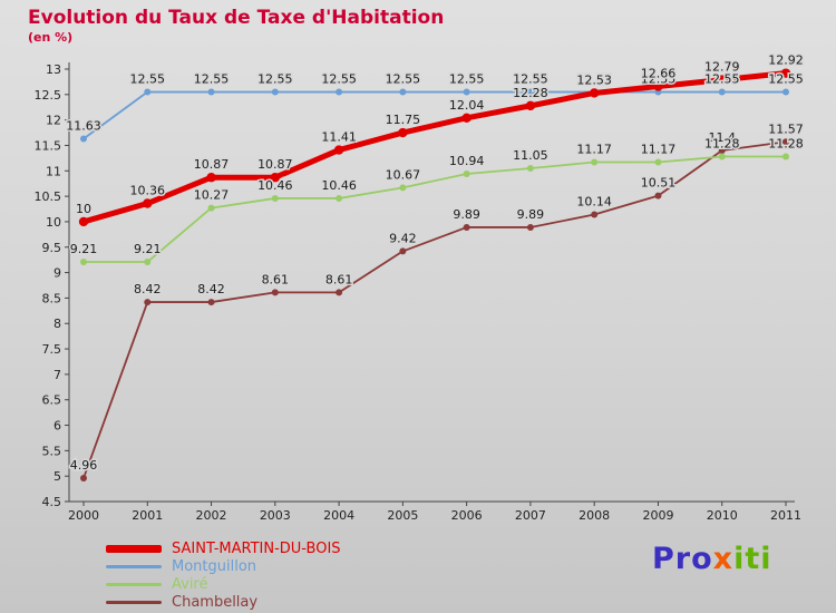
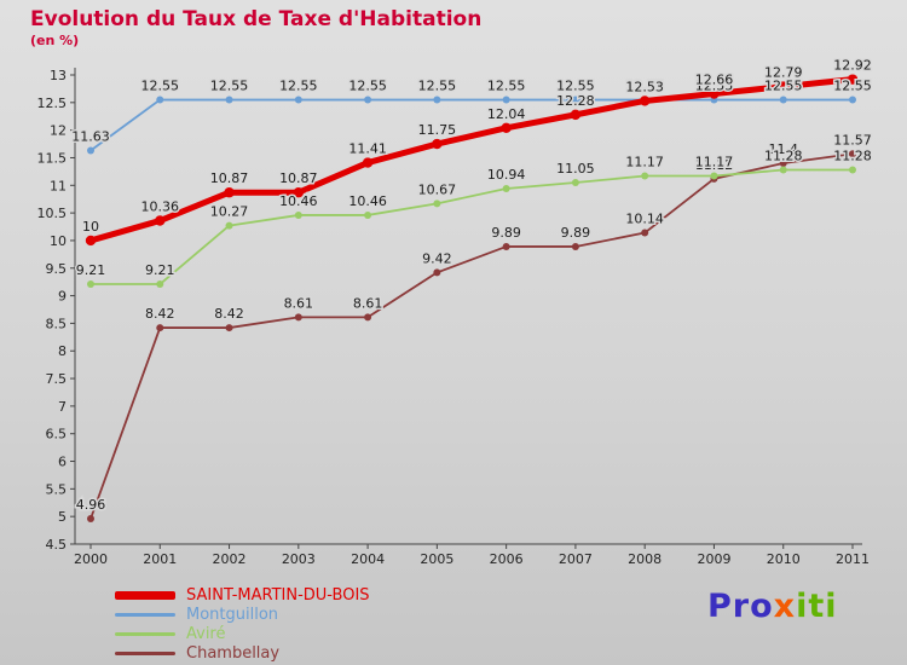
Chambellay/2009: 10.51 -> 11.12
